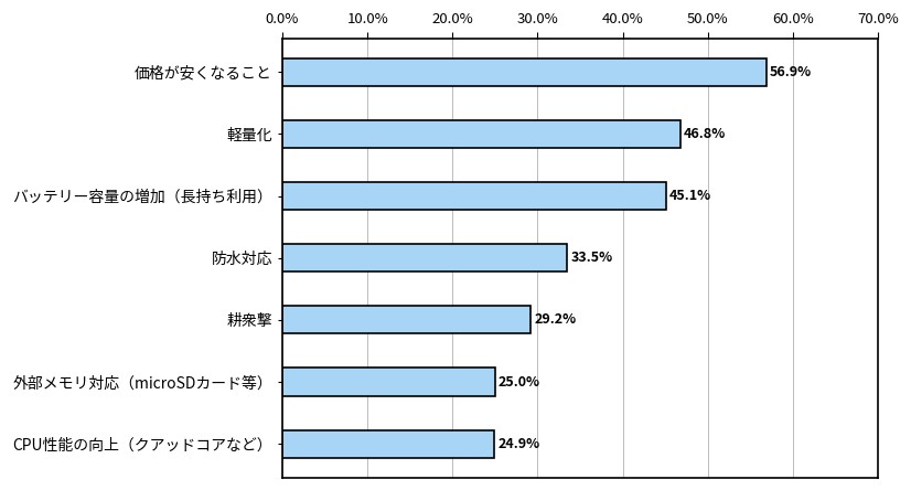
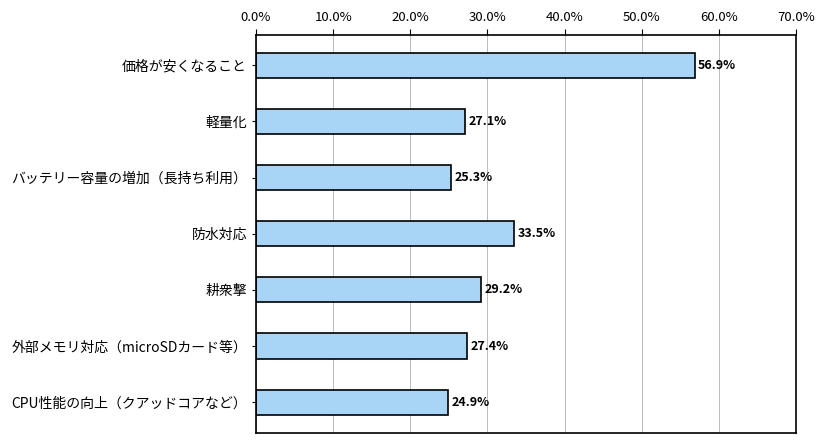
軽量化: 46.8% -> 27.1%
バッテリー容量の増加（長持ち利用）: 45.1% -> 25.3%
外部メモリ対応（microSDカード等）: 25.0% -> 27.4%
